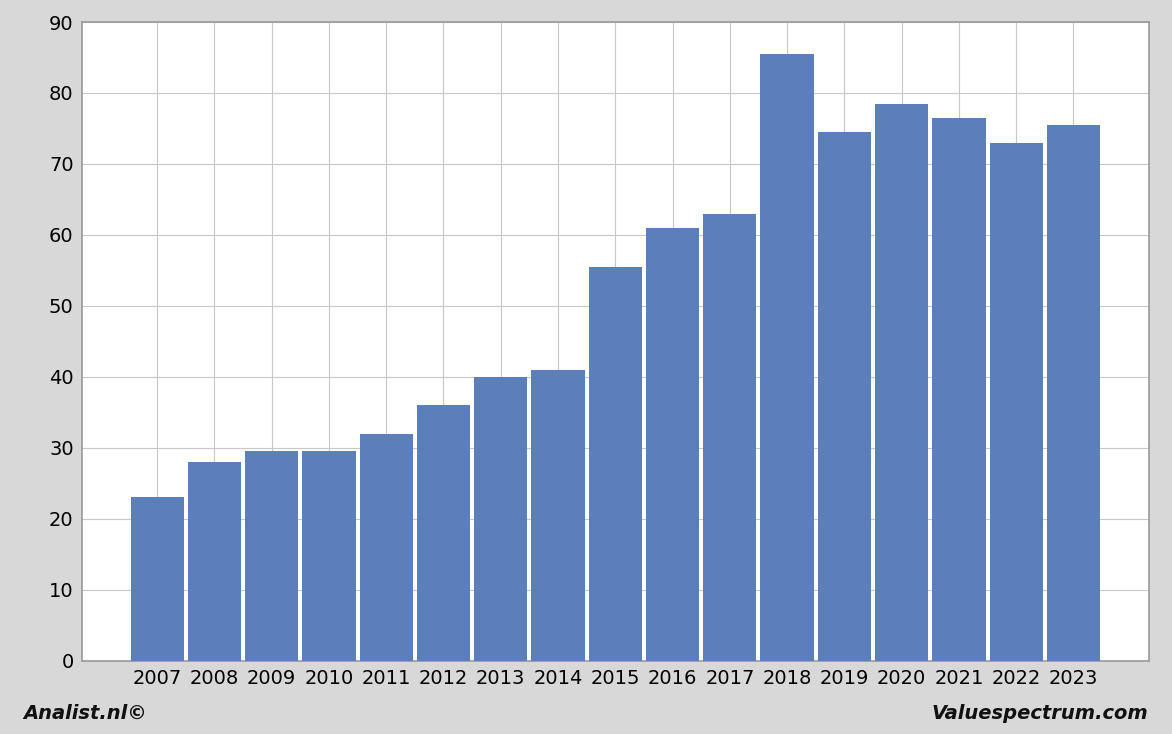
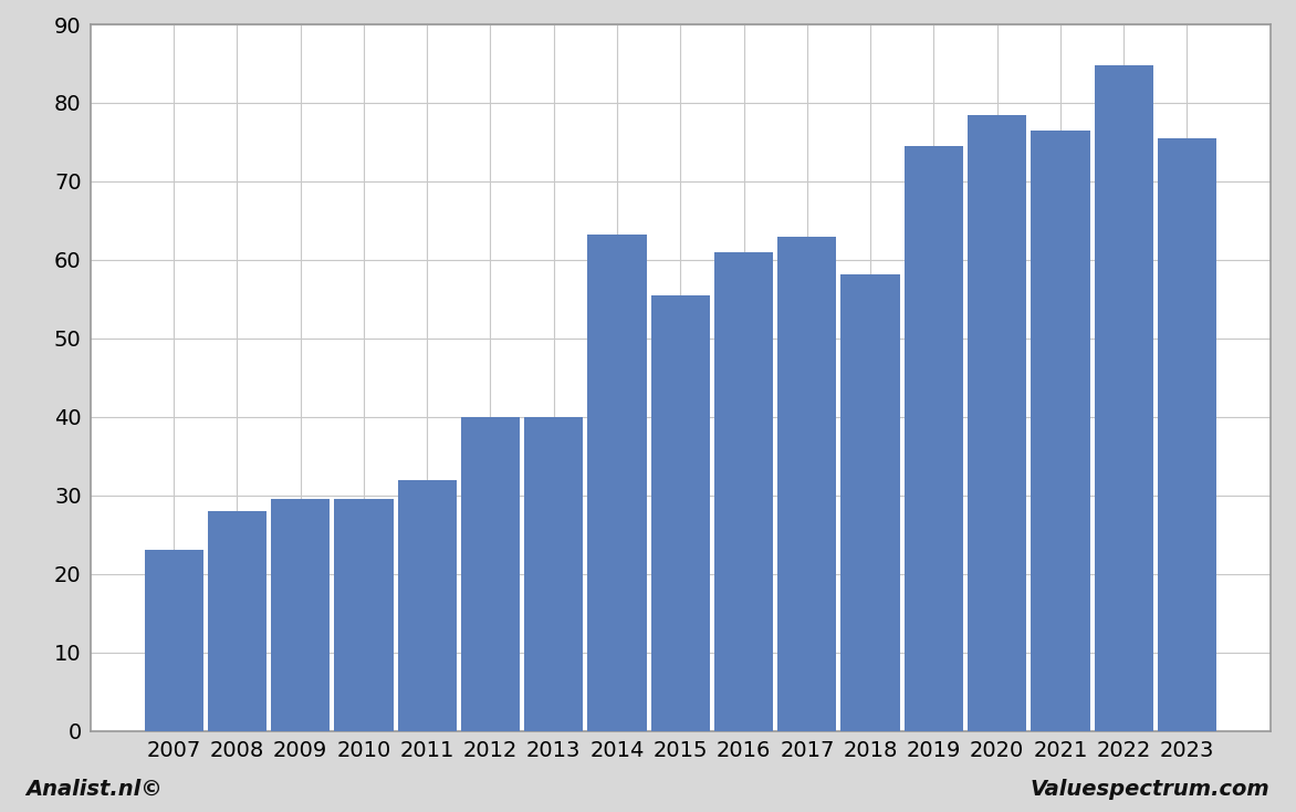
2012: 36.0 -> 40.0
2014: 41.0 -> 63.2
2018: 85.5 -> 58.2
2022: 73.0 -> 84.8
